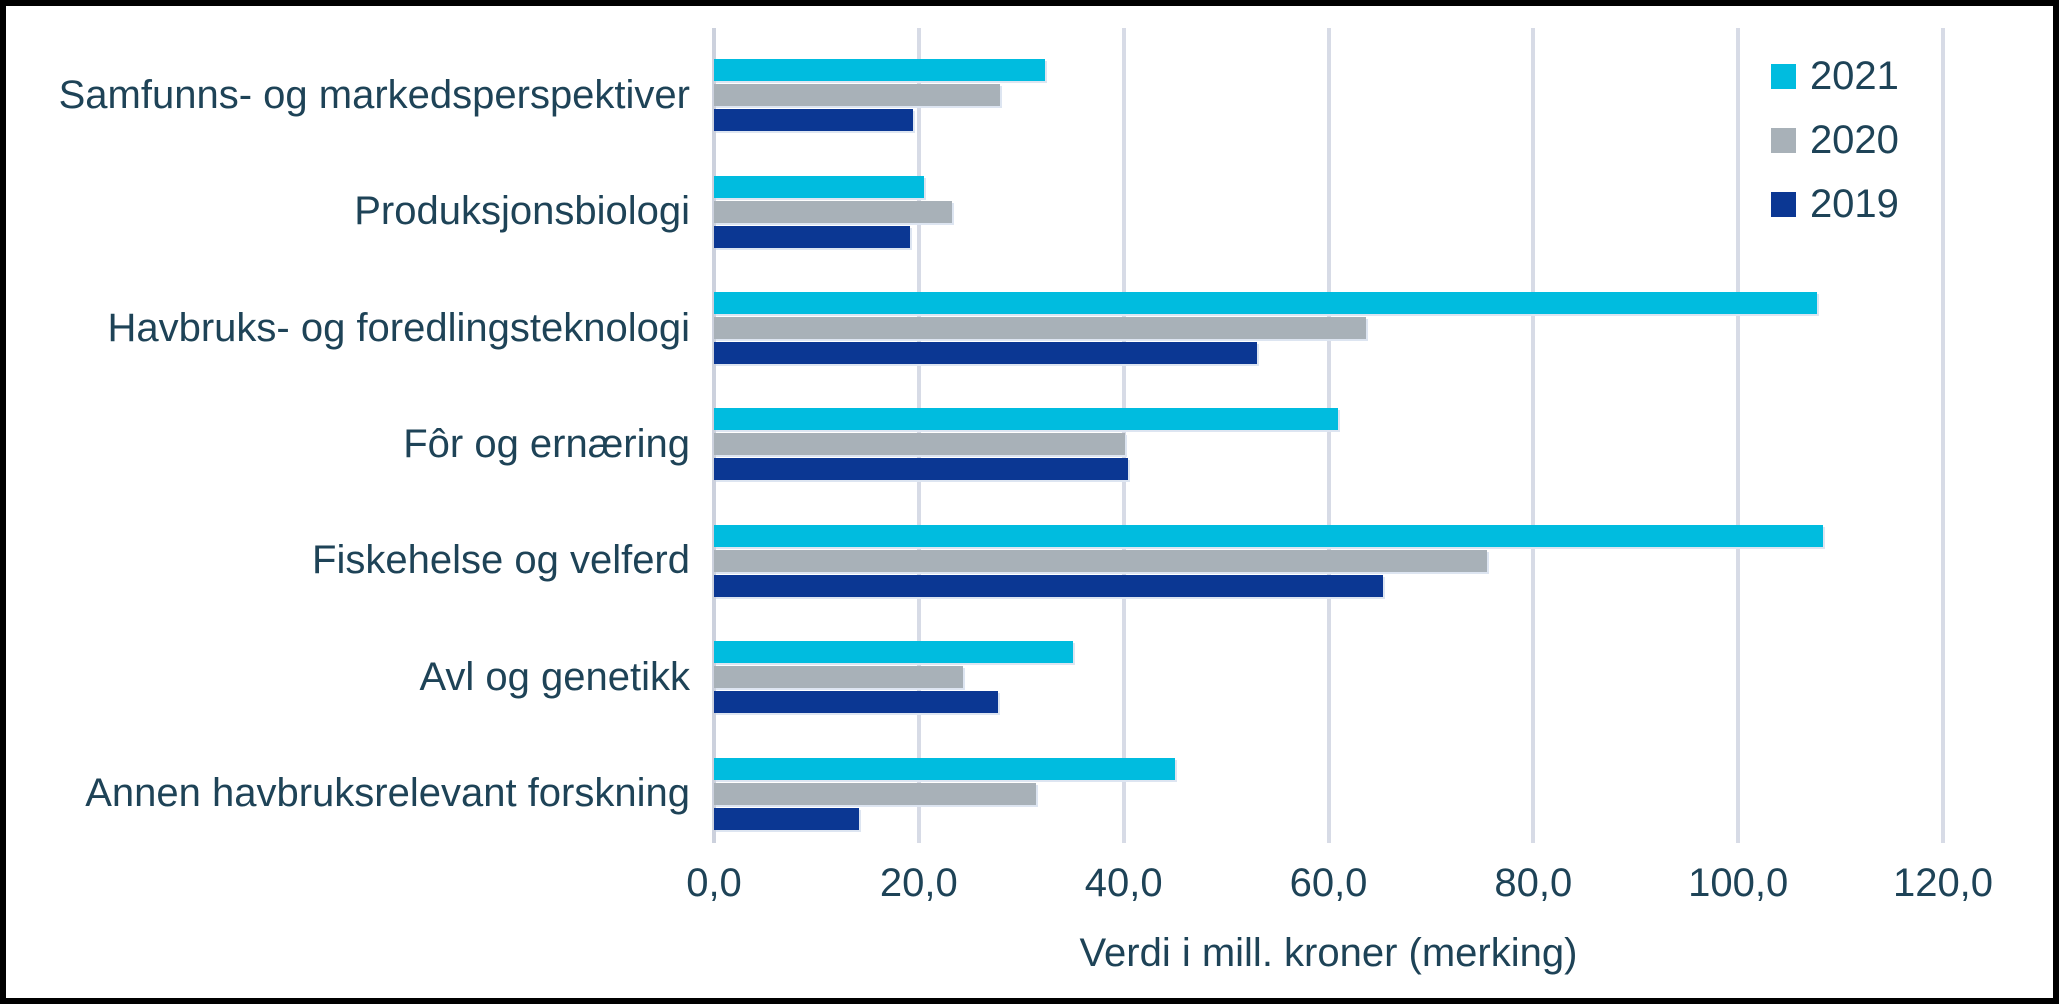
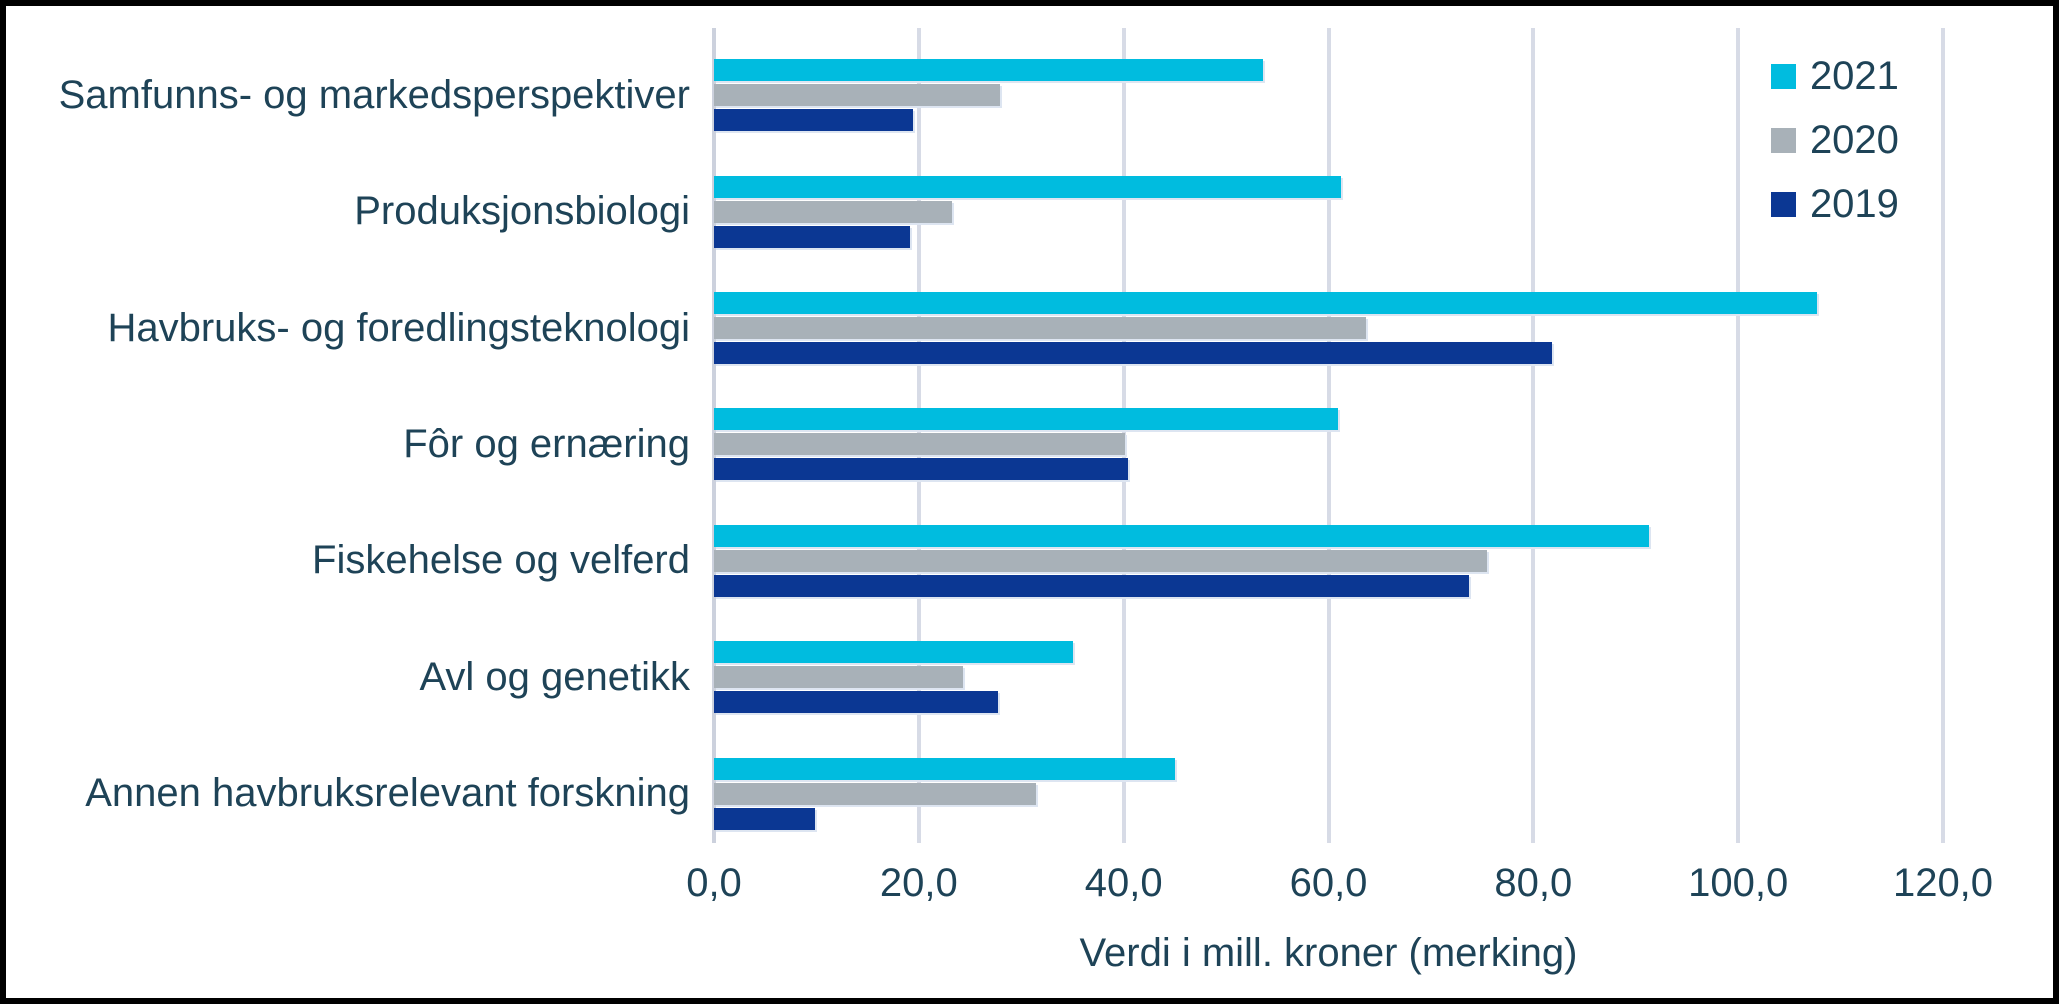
2021/Samfunns- og markedsperspektiver: 32,3 -> 53,6
2021/Produksjonsbiologi: 20,5 -> 61,2
2019/Havbruks- og foredlingsteknologi: 53,0 -> 81,8
2021/Fiskehelse og velferd: 108,3 -> 91,3
2019/Fiskehelse og velferd: 65,3 -> 73,7
2019/Annen havbruksrelevant forskning: 14,2 -> 9,9
